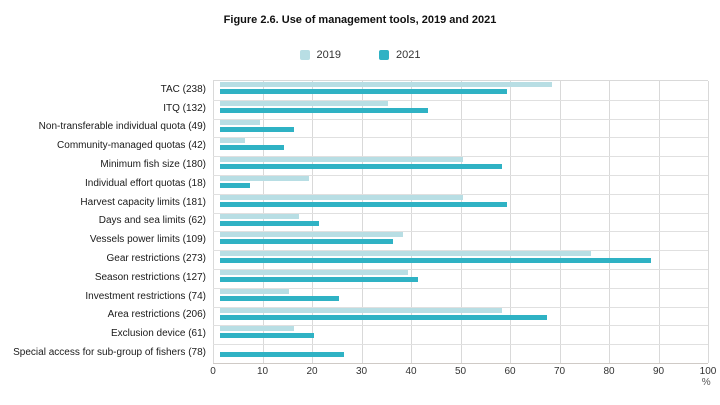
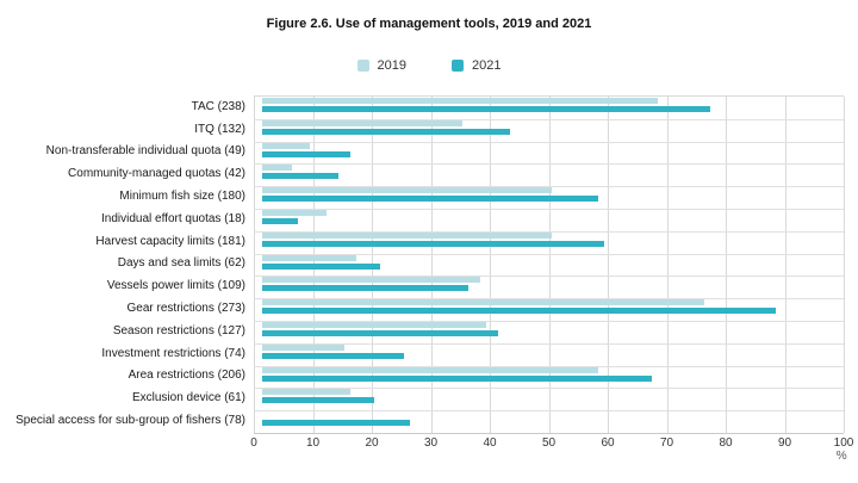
2021/TAC (238): 58 -> 76
2019/Individual effort quotas (18): 18 -> 11
